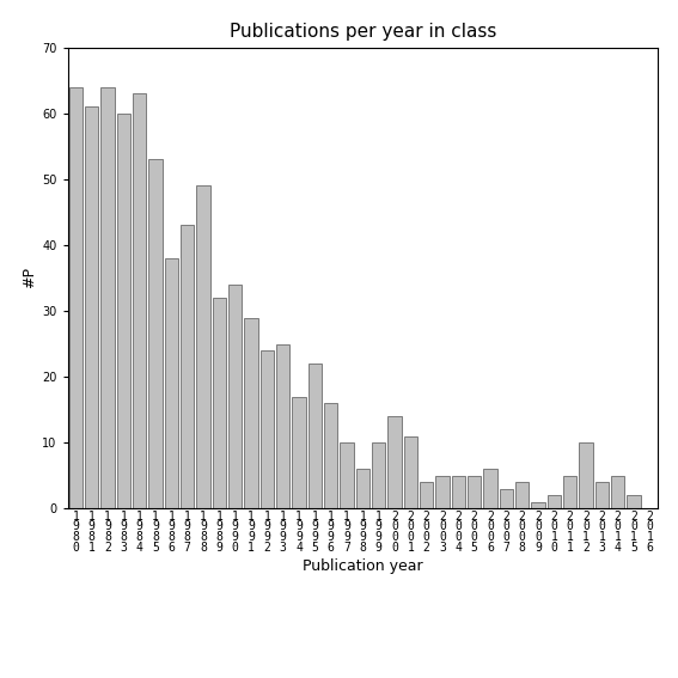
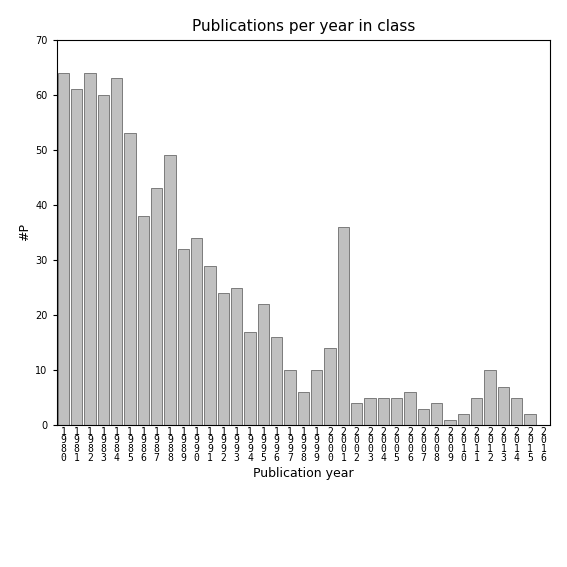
2 0 0 1: 11 -> 36
2 0 1 3: 4 -> 7
